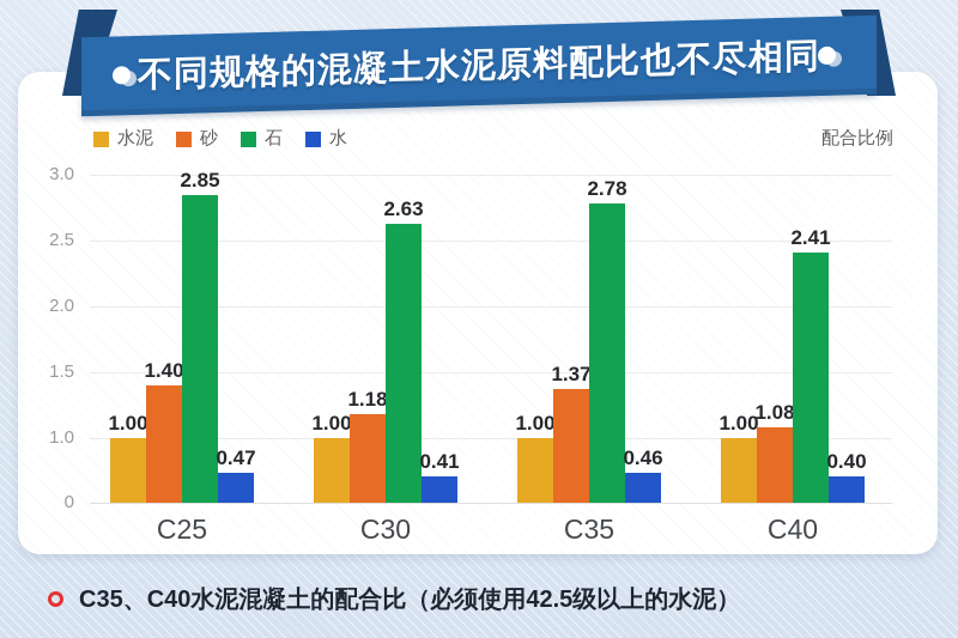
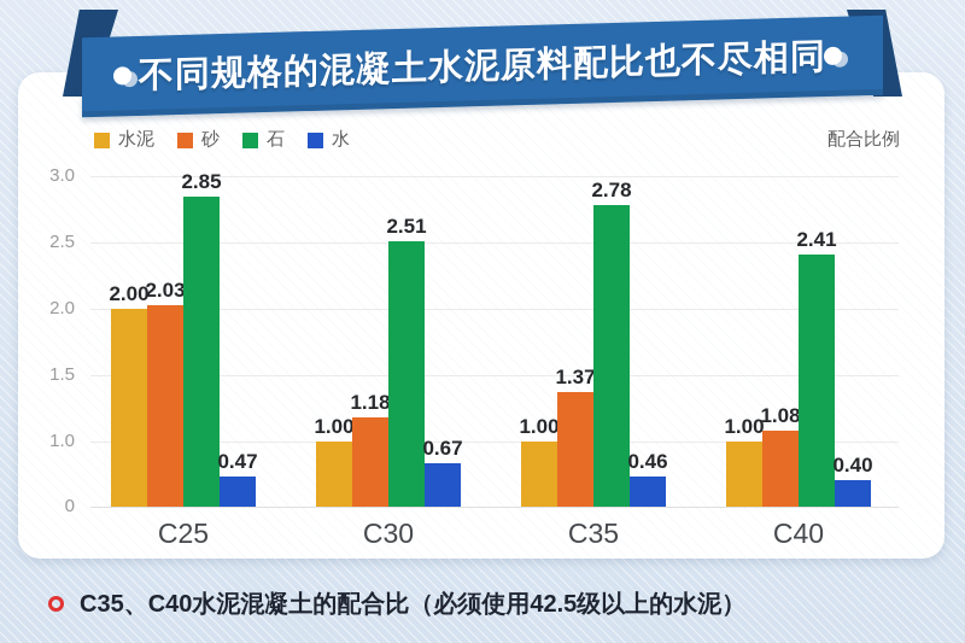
水泥/C25: 1.00 -> 2.00
砂/C25: 1.40 -> 2.03
石/C30: 2.63 -> 2.51
水/C30: 0.41 -> 0.67
